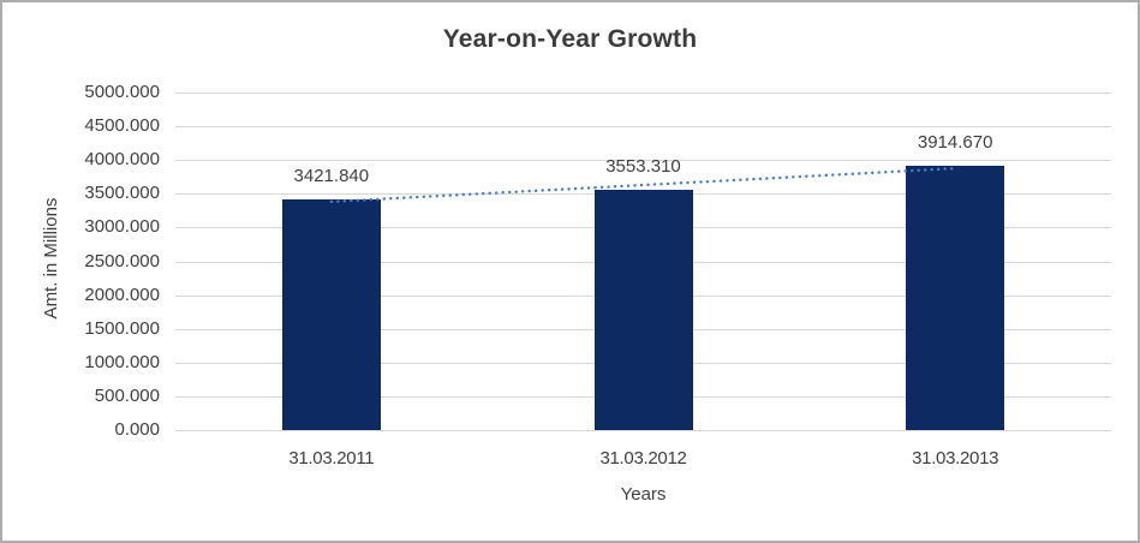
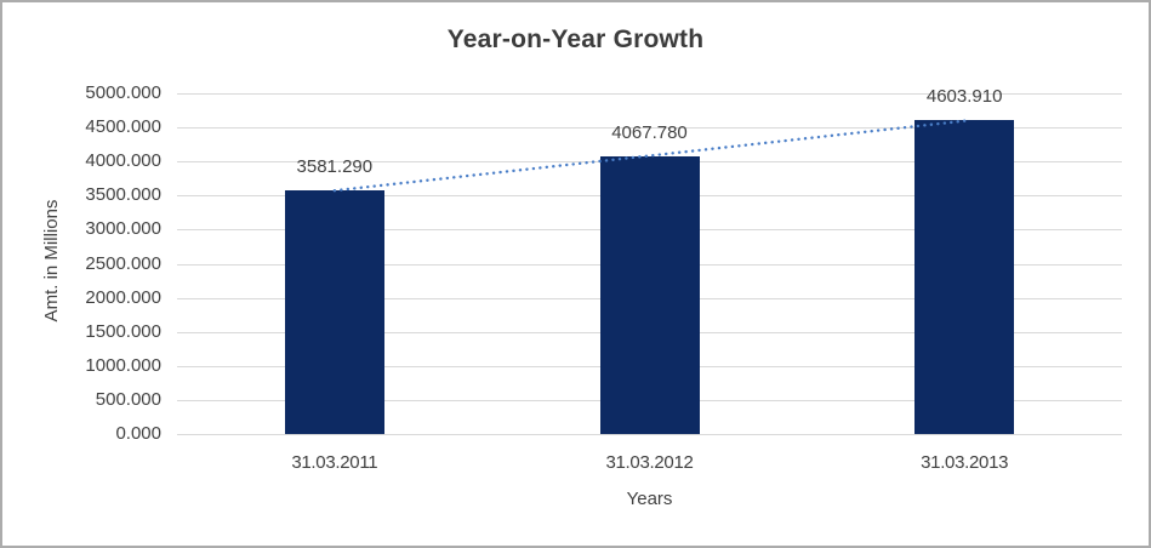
31.03.2011: 3421.840 -> 3581.290
31.03.2012: 3553.310 -> 4067.780
31.03.2013: 3914.670 -> 4603.910
